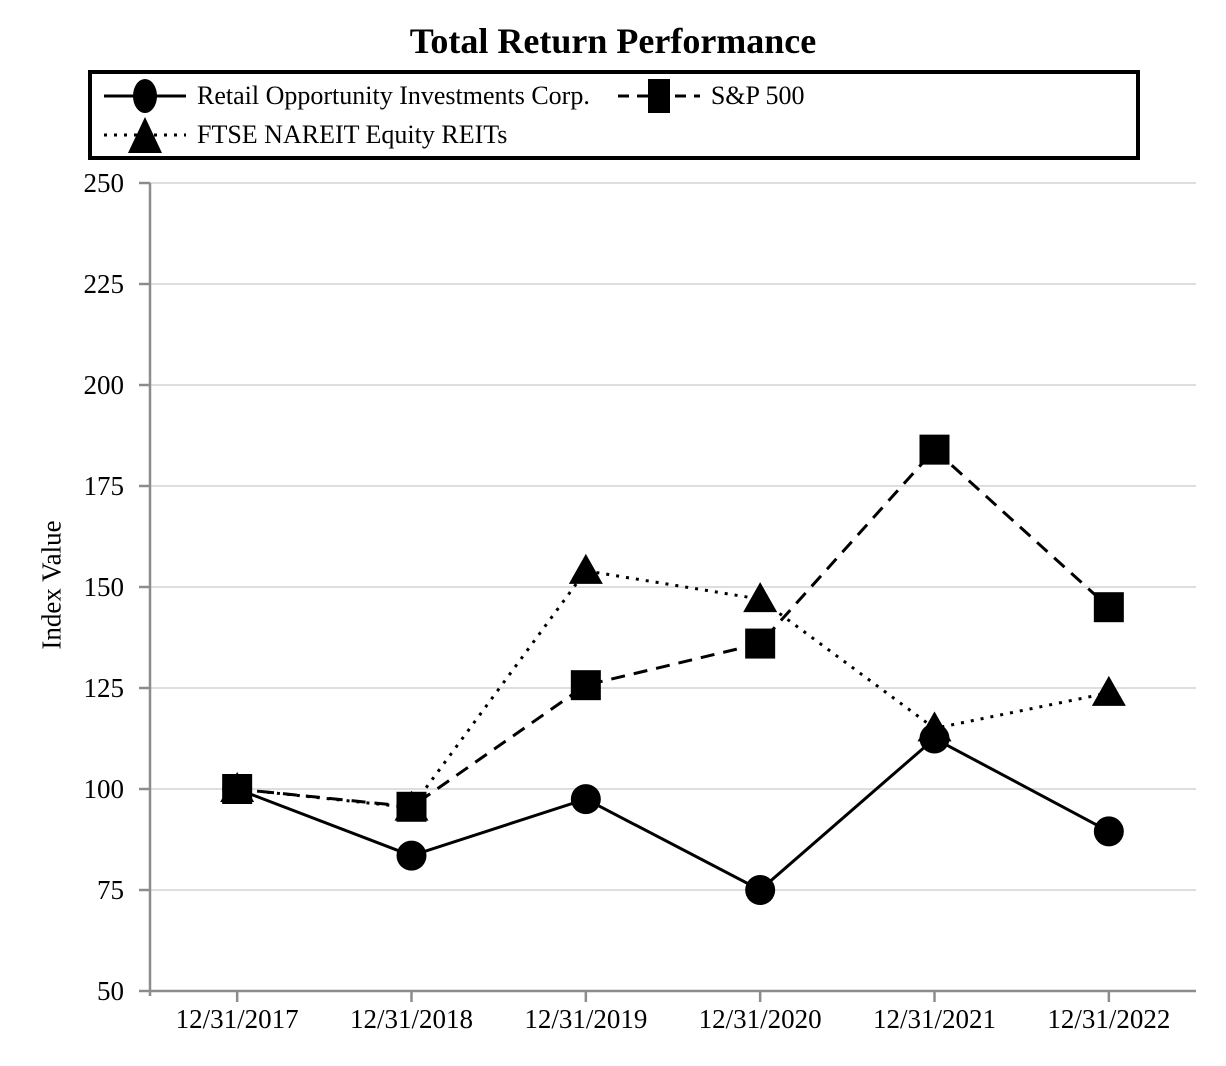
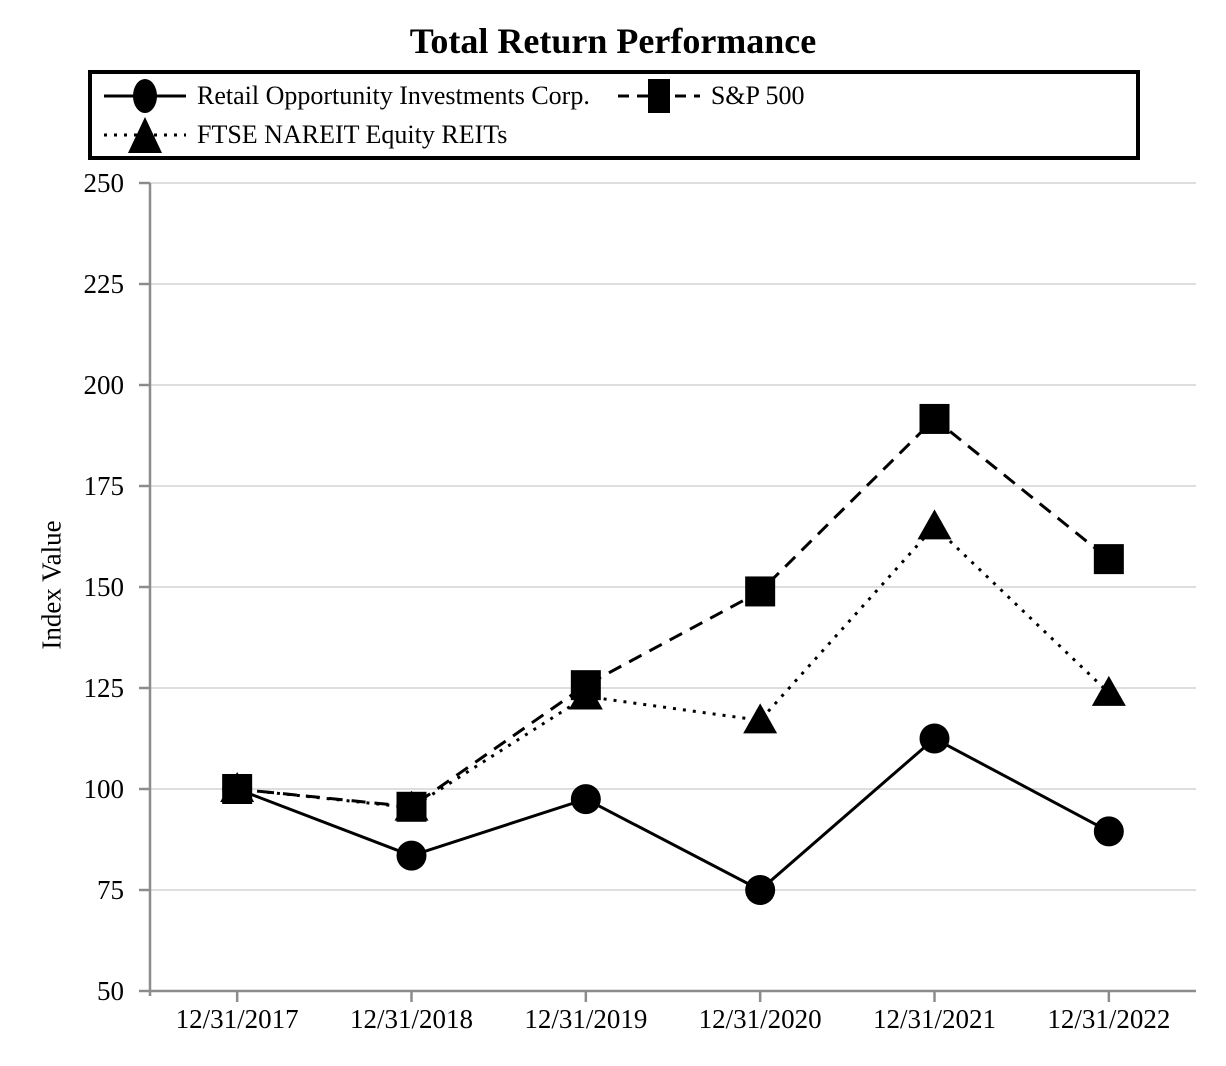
FTSE NAREIT Equity REITs/12/31/2019: 154 -> 123
S&P 500/12/31/2020: 136 -> 149
FTSE NAREIT Equity REITs/12/31/2020: 147 -> 117
S&P 500/12/31/2021: 184 -> 192
FTSE NAREIT Equity REITs/12/31/2021: 115 -> 165
S&P 500/12/31/2022: 145 -> 157
